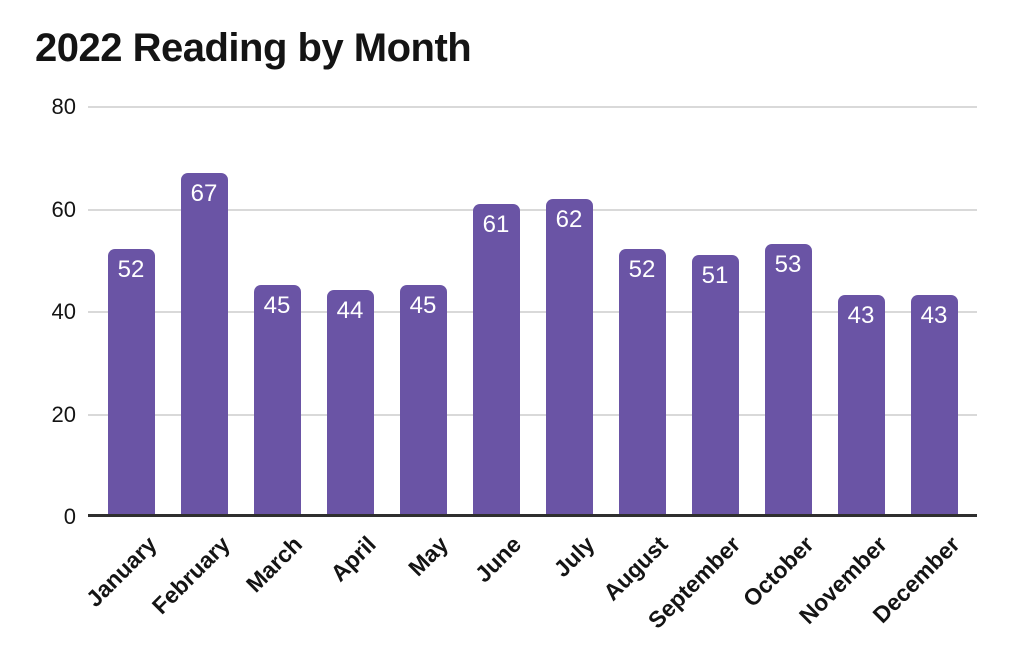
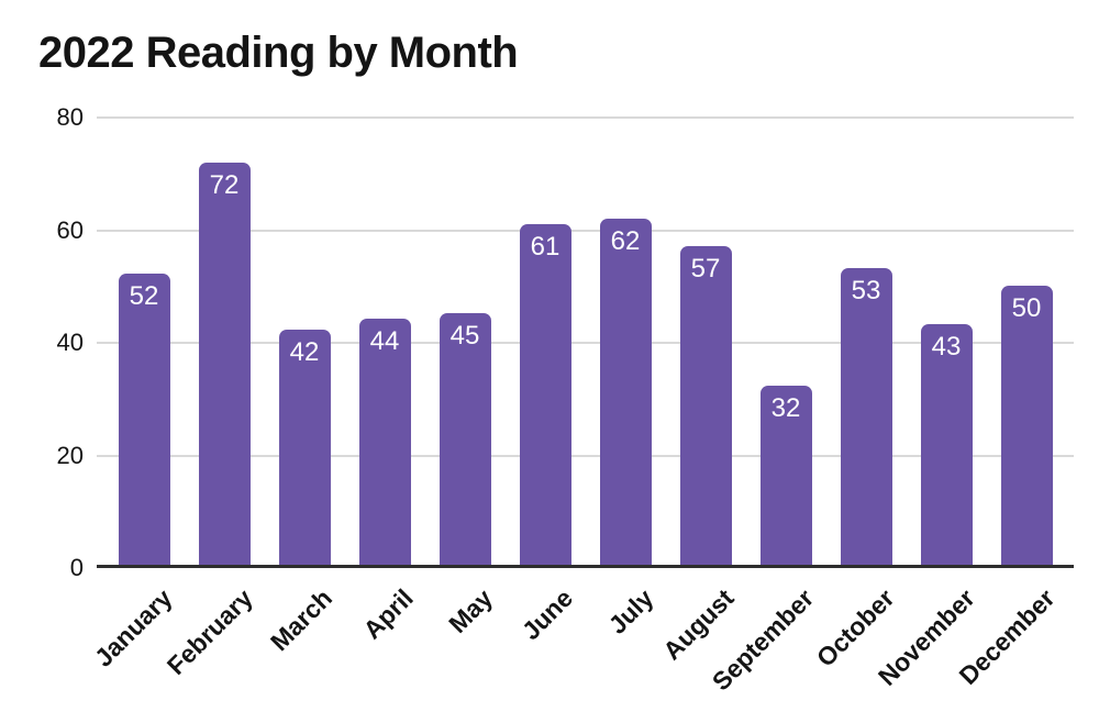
February: 67 -> 72
March: 45 -> 42
August: 52 -> 57
September: 51 -> 32
December: 43 -> 50
